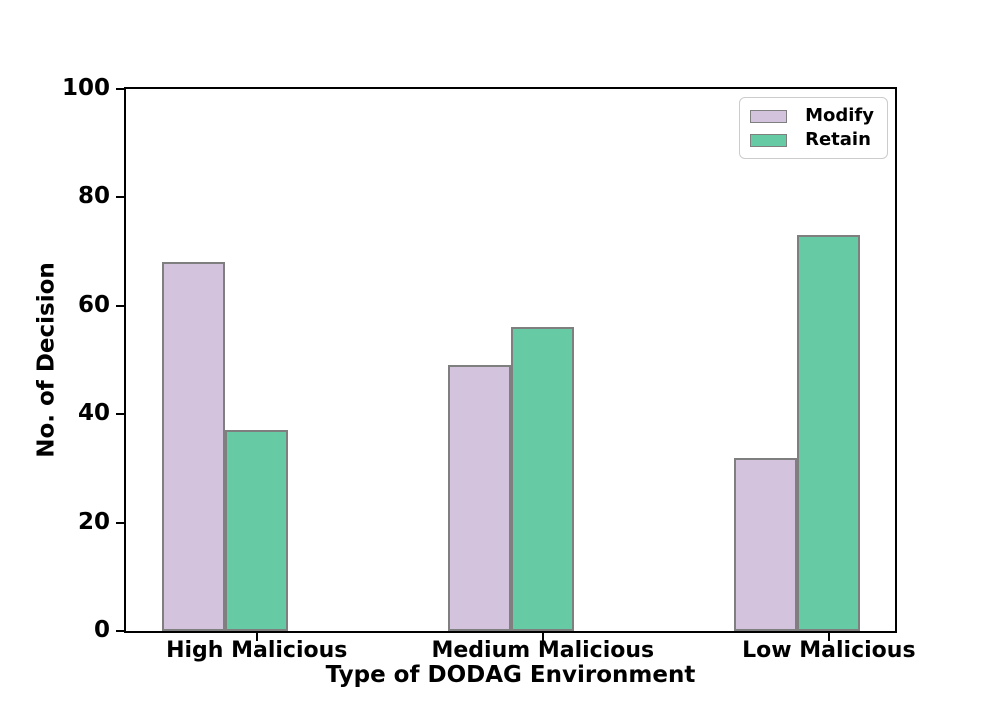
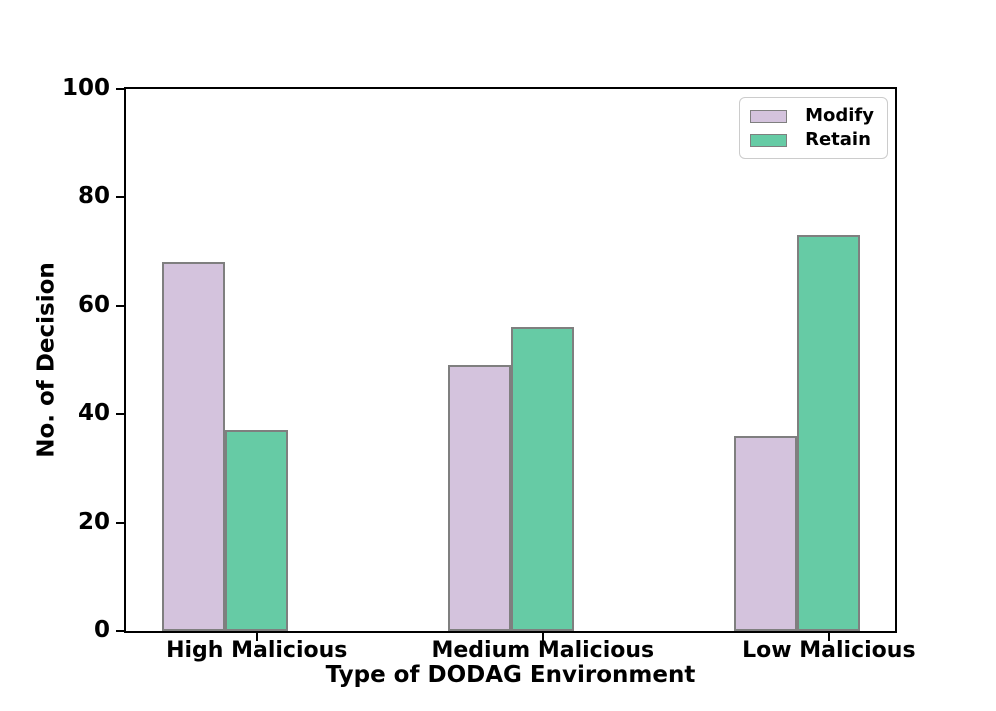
Modify/Low Malicious: 32 -> 36
